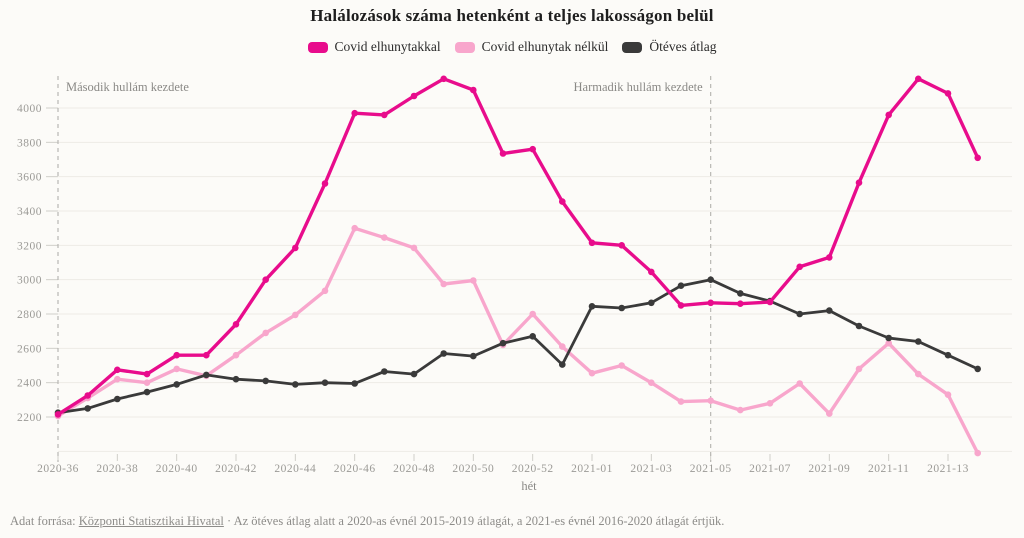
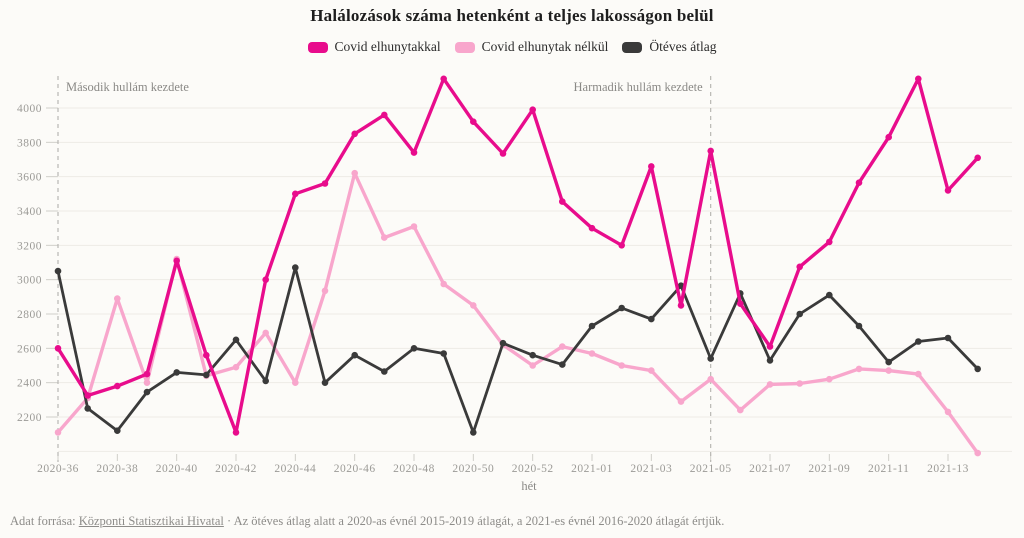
Covid elhunytakkal/2020-36: 2220 -> 2600
Covid elhunytak nélkül/2020-36: 2200 -> 2110
Ötéves átlag/2020-36: 2220 -> 3050
Covid elhunytakkal/2020-38: 2480 -> 2380
Covid elhunytak nélkül/2020-38: 2420 -> 2890
Ötéves átlag/2020-38: 2300 -> 2120
Covid elhunytakkal/2020-40: 2560 -> 3110
Covid elhunytak nélkül/2020-40: 2480 -> 3120
Ötéves átlag/2020-40: 2390 -> 2460
Covid elhunytakkal/2020-42: 2740 -> 2110
Covid elhunytak nélkül/2020-42: 2560 -> 2490
Ötéves átlag/2020-42: 2420 -> 2650
Covid elhunytakkal/2020-44: 3180 -> 3500
Covid elhunytak nélkül/2020-44: 2800 -> 2400
Ötéves átlag/2020-44: 2390 -> 3070
Covid elhunytakkal/2020-46: 3970 -> 3850
Covid elhunytak nélkül/2020-46: 3300 -> 3620
Ötéves átlag/2020-46: 2400 -> 2560
Covid elhunytakkal/2020-48: 4070 -> 3740
Covid elhunytak nélkül/2020-48: 3180 -> 3310
Ötéves átlag/2020-48: 2450 -> 2600
Covid elhunytakkal/2020-50: 4100 -> 3920
Covid elhunytak nélkül/2020-50: 3000 -> 2850
Ötéves átlag/2020-50: 2560 -> 2110
Covid elhunytakkal/2020-52: 3760 -> 3990
Covid elhunytak nélkül/2020-52: 2800 -> 2500
Ötéves átlag/2020-52: 2670 -> 2560
Covid elhunytakkal/2021-01: 3220 -> 3300
Covid elhunytak nélkül/2021-01: 2460 -> 2570
Ötéves átlag/2021-01: 2840 -> 2730
Covid elhunytakkal/2021-03: 3040 -> 3660
Covid elhunytak nélkül/2021-03: 2400 -> 2470
Ötéves átlag/2021-03: 2860 -> 2770
Covid elhunytakkal/2021-05: 2860 -> 3750
Covid elhunytak nélkül/2021-05: 2300 -> 2420
Ötéves átlag/2021-05: 3000 -> 2540
Covid elhunytakkal/2021-07: 2870 -> 2610
Covid elhunytak nélkül/2021-07: 2280 -> 2390
Ötéves átlag/2021-07: 2880 -> 2530
Covid elhunytakkal/2021-09: 3130 -> 3220
Covid elhunytak nélkül/2021-09: 2220 -> 2420
Ötéves átlag/2021-09: 2820 -> 2910
Covid elhunytakkal/2021-11: 3960 -> 3830
Covid elhunytak nélkül/2021-11: 2630 -> 2470
Ötéves átlag/2021-11: 2660 -> 2520
Covid elhunytakkal/2021-13: 4080 -> 3520
Covid elhunytak nélkül/2021-13: 2330 -> 2230
Ötéves átlag/2021-13: 2560 -> 2660
